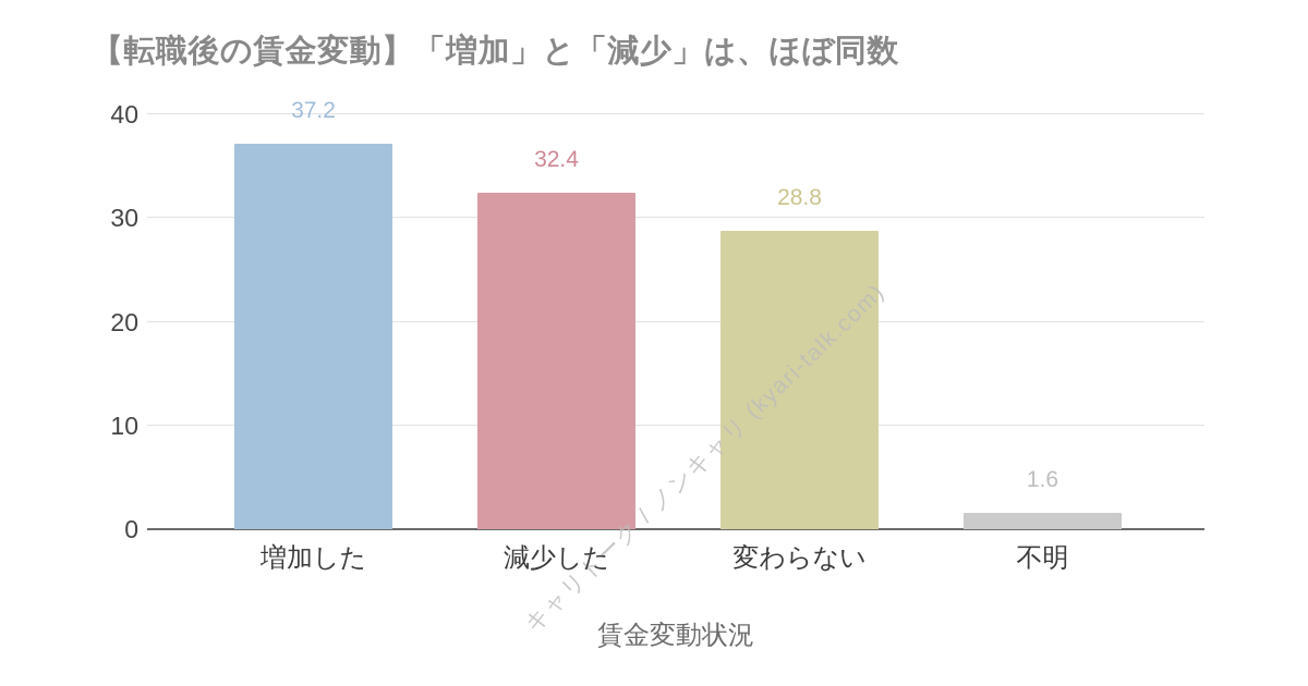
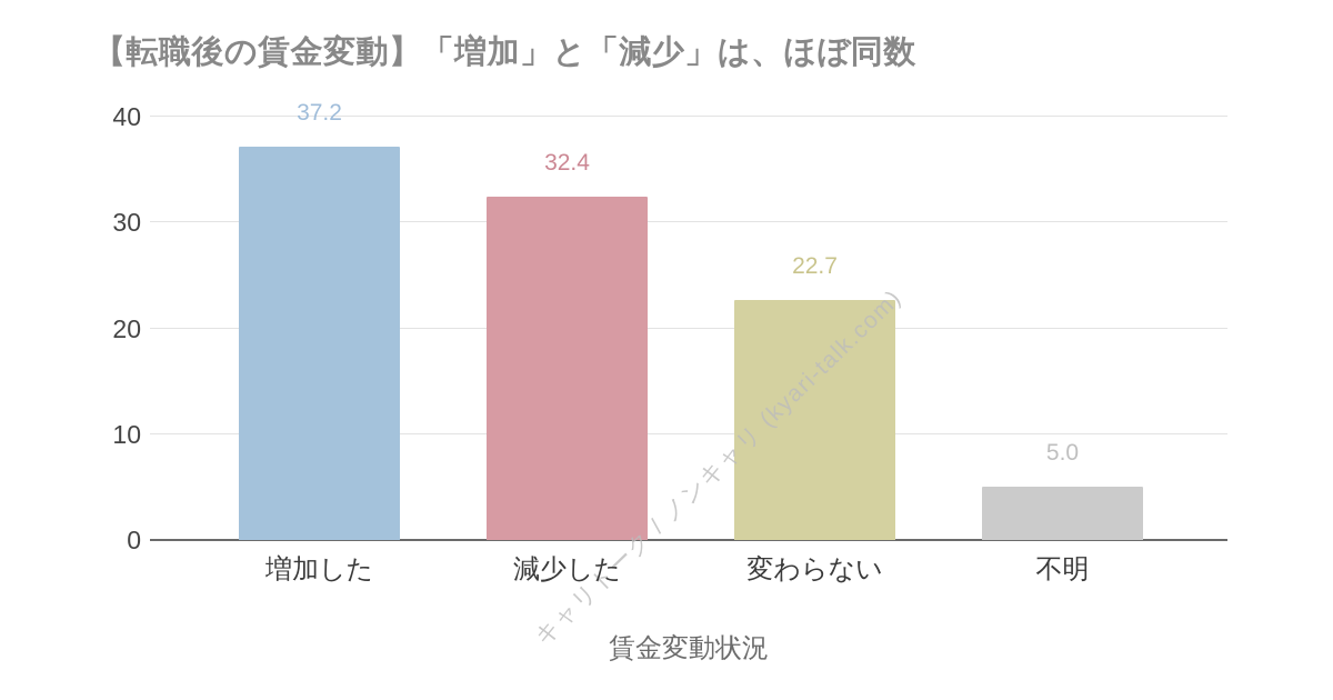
変わらない: 28.8 -> 22.7
不明: 1.6 -> 5.0
